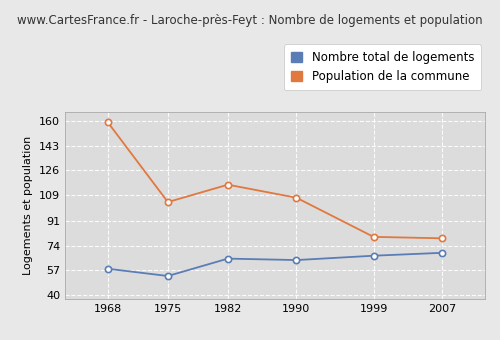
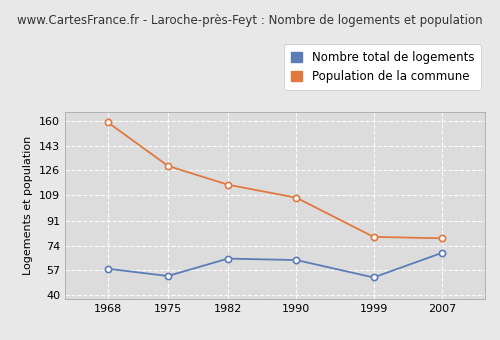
Population de la commune/1975: 104 -> 129
Nombre total de logements/1999: 67 -> 52
